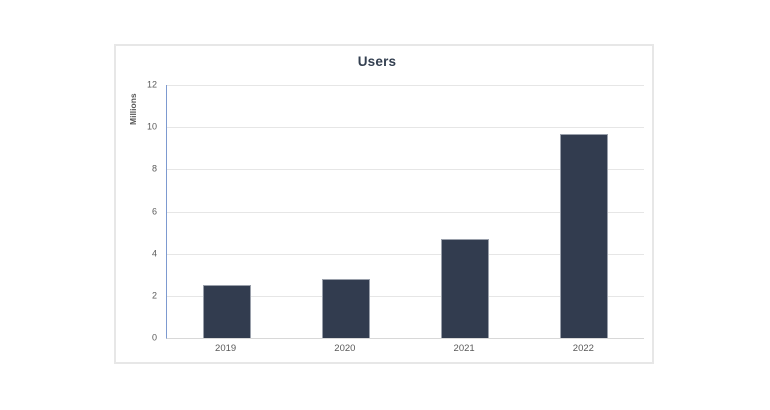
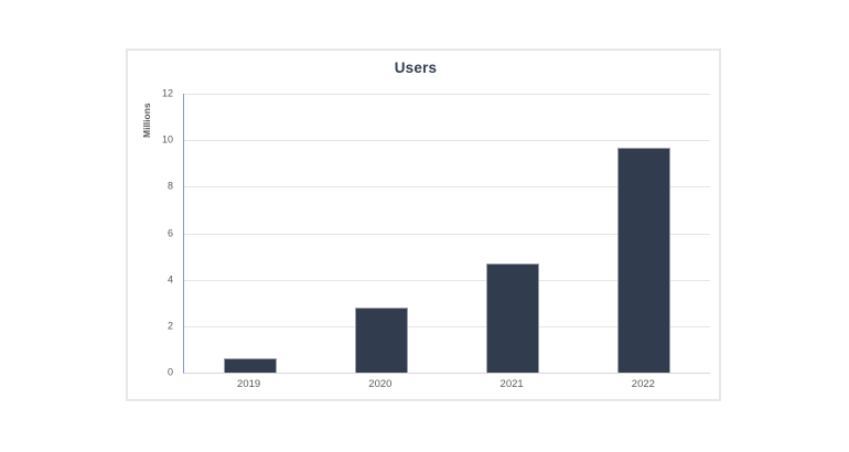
2019: 2.5 -> 0.6
